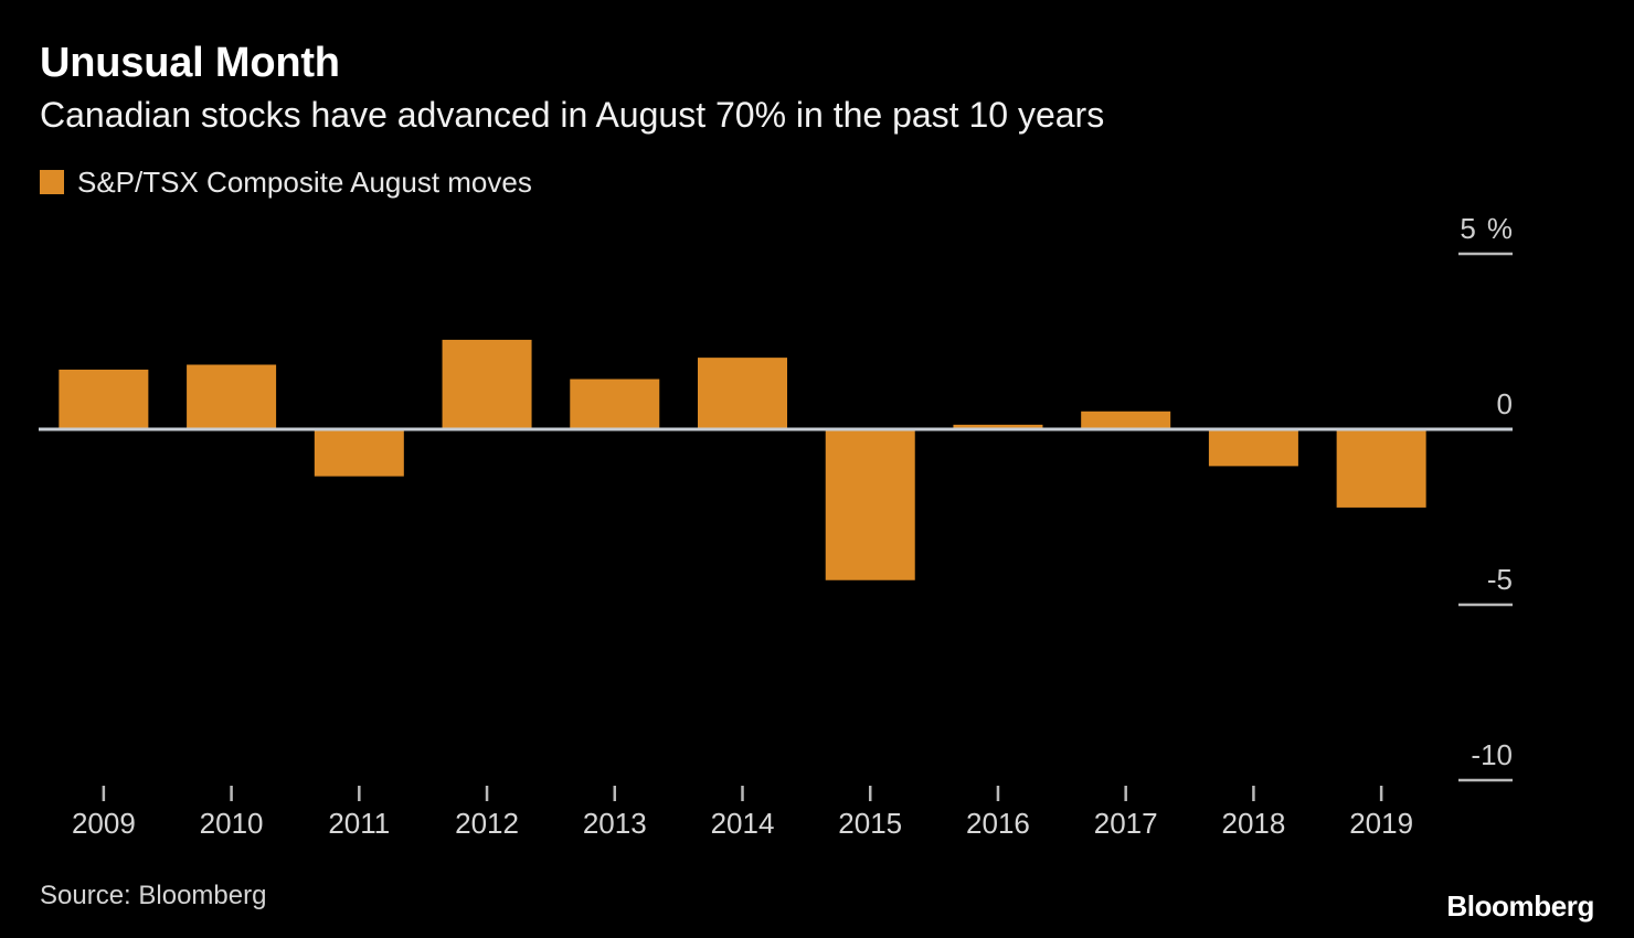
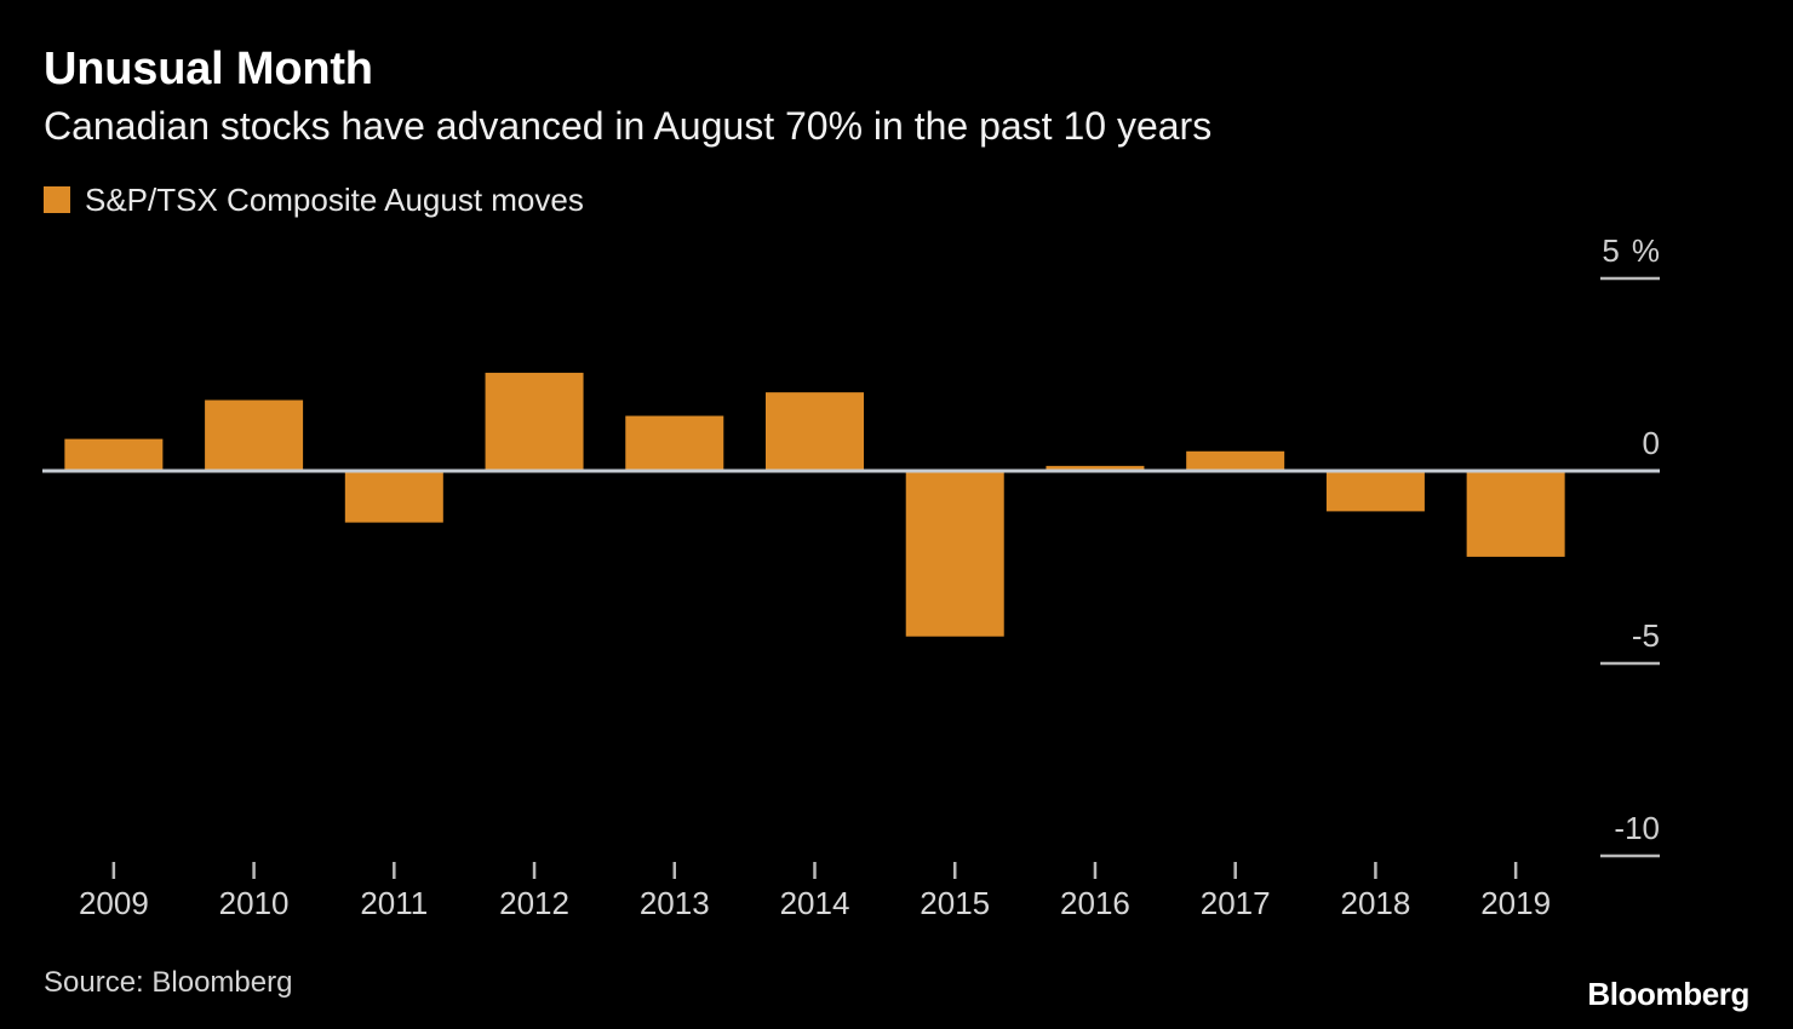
2009: 1.7 -> 0.8
